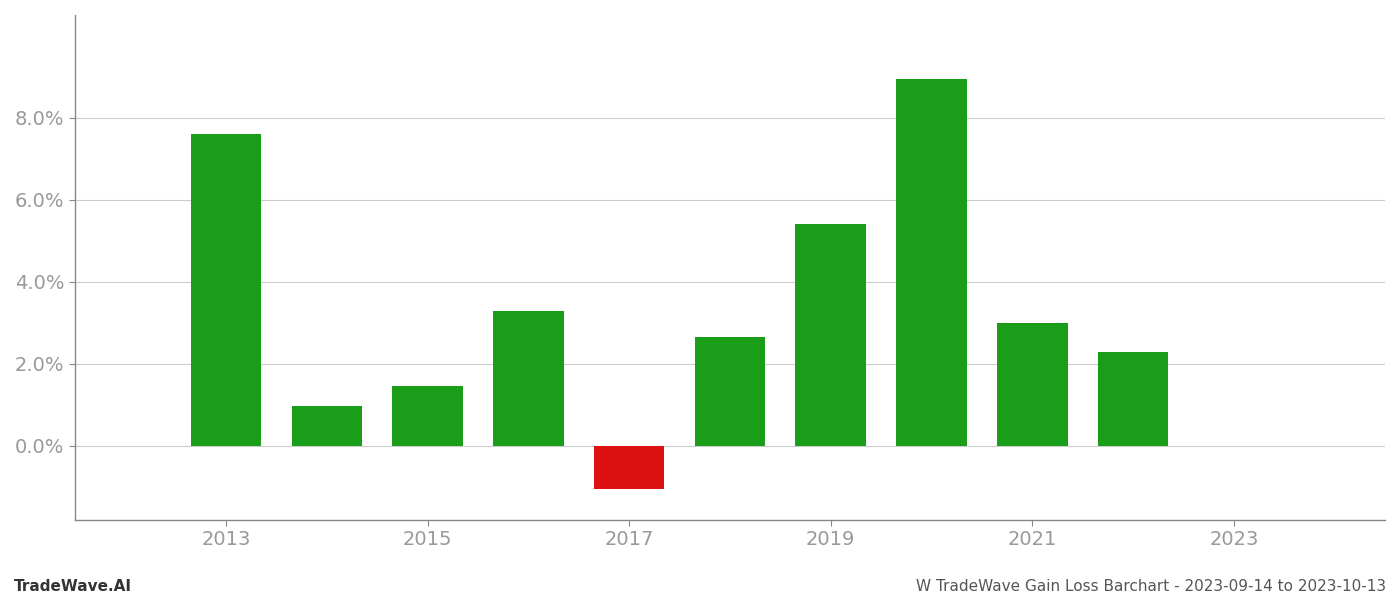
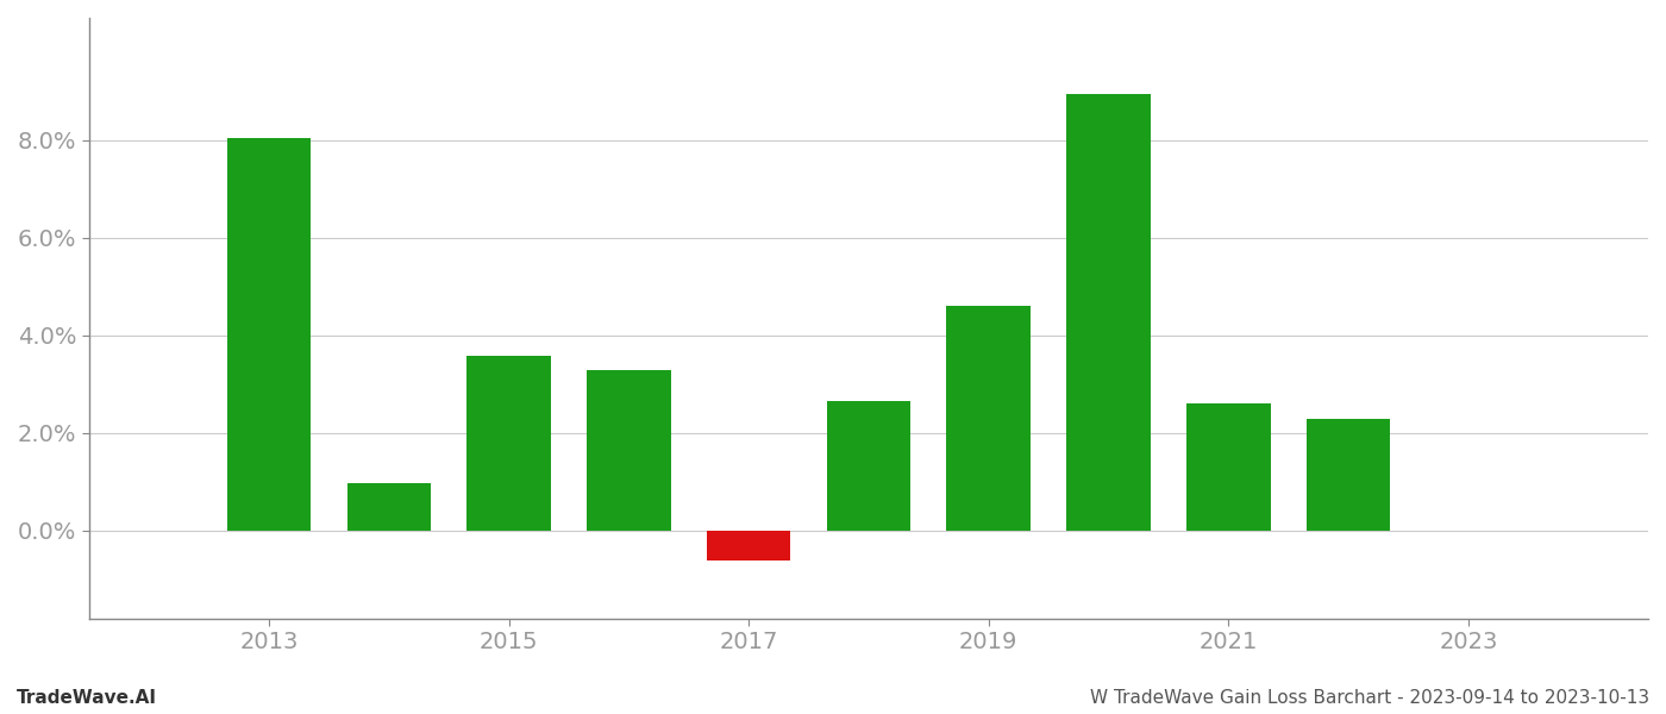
2013: 7.60% -> 8.03%
2015: 1.45% -> 3.58%
2017: -1.05% -> -0.62%
2019: 5.40% -> 4.60%
2021: 3.00% -> 2.60%
